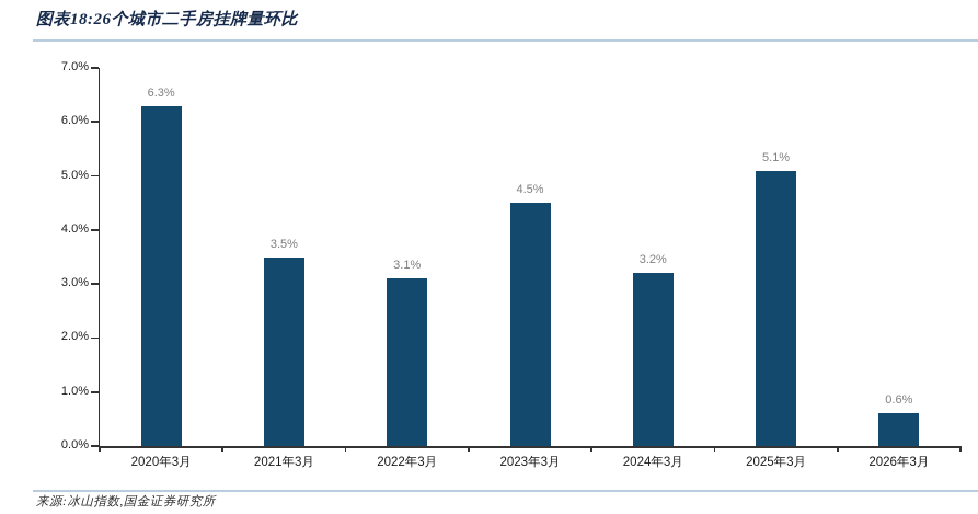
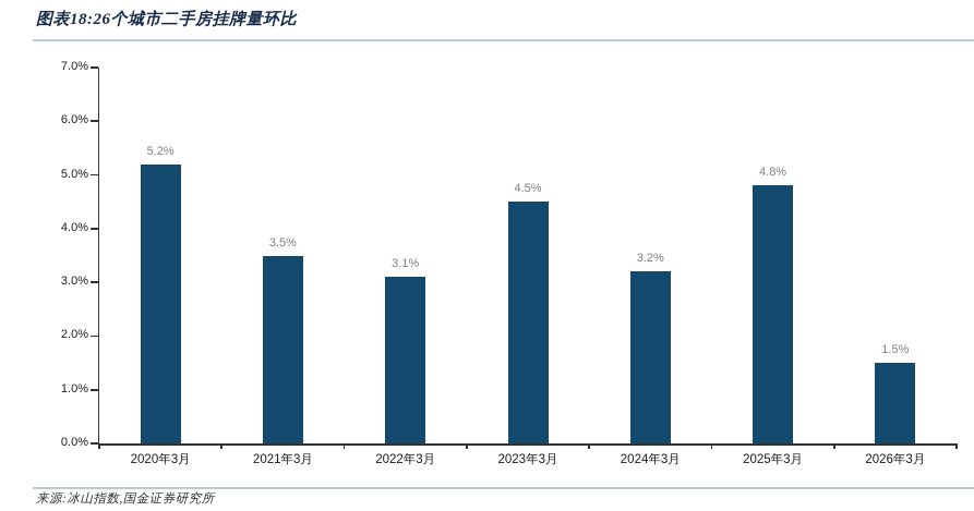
2020年3月: 6.3% -> 5.2%
2025年3月: 5.1% -> 4.8%
2026年3月: 0.6% -> 1.5%
